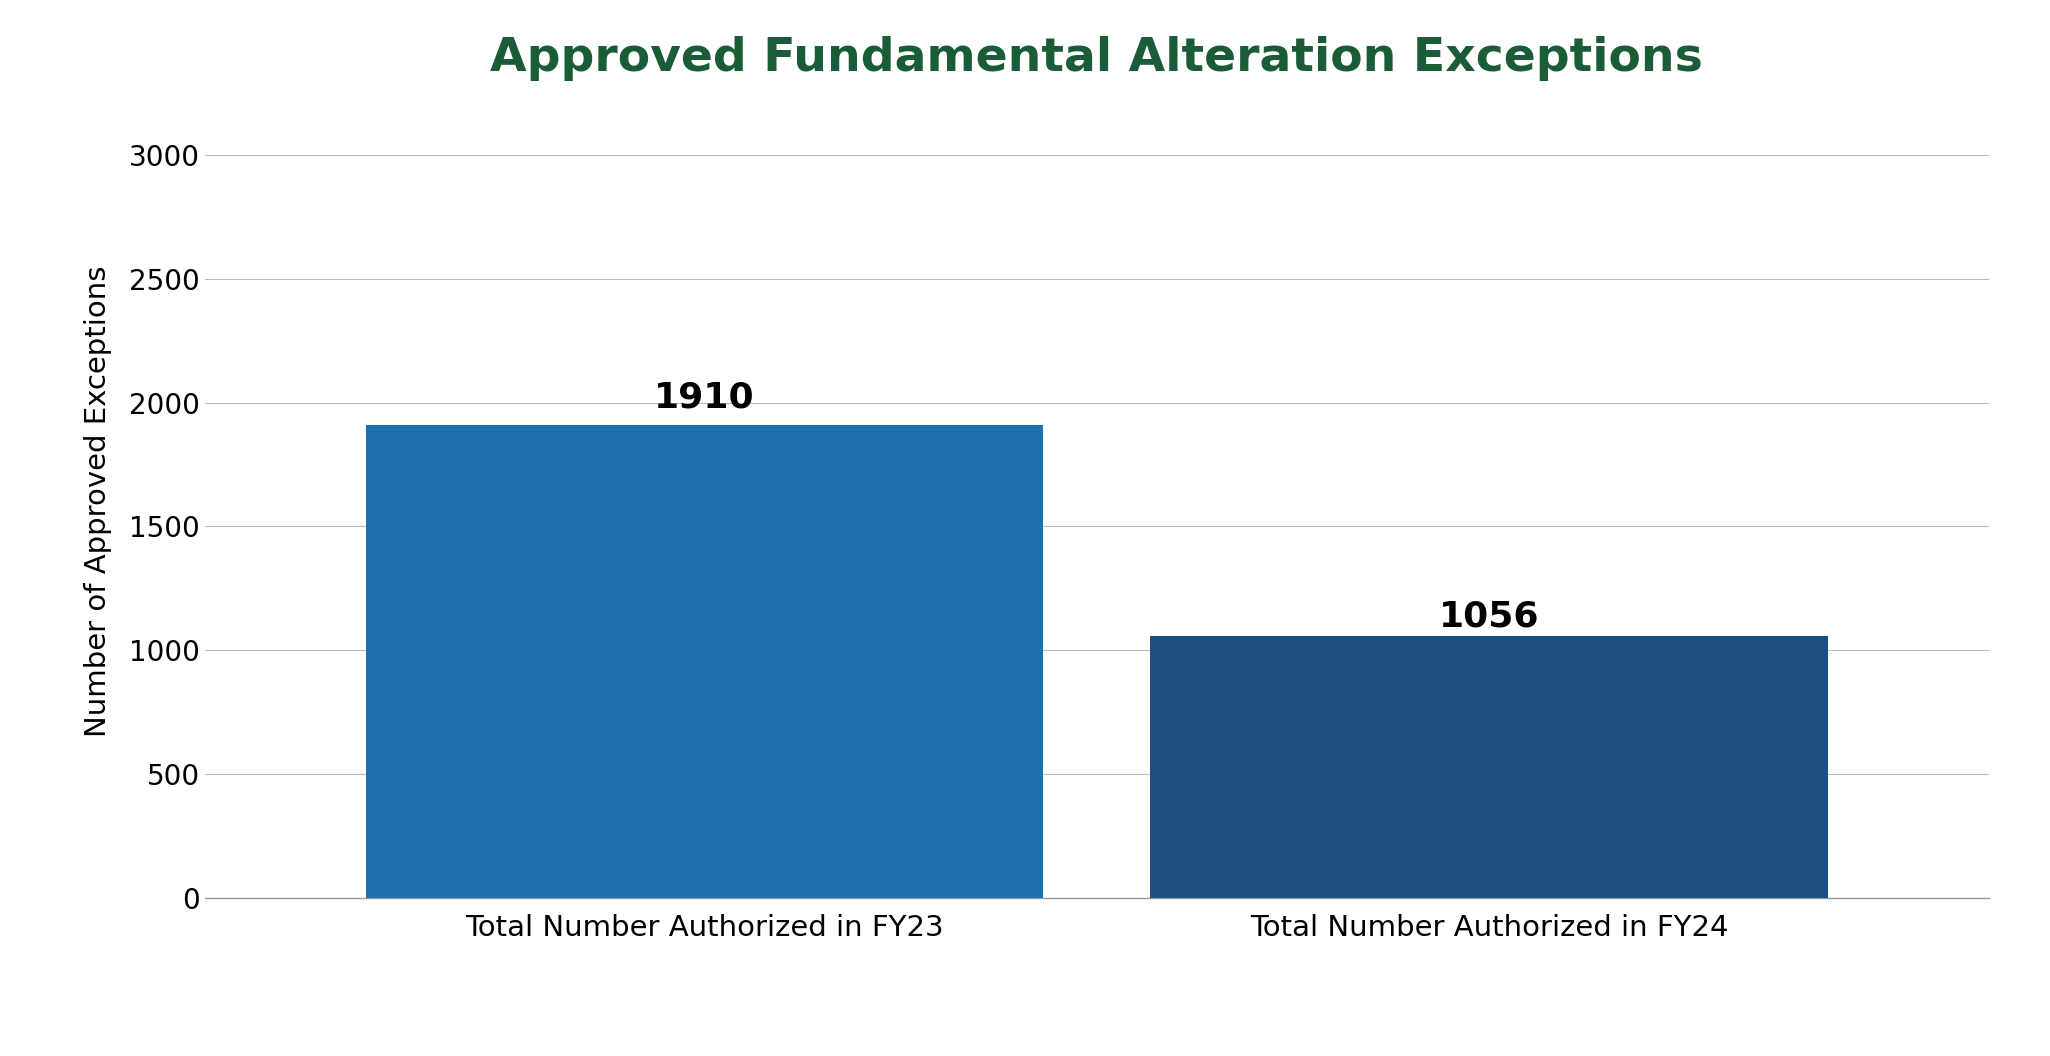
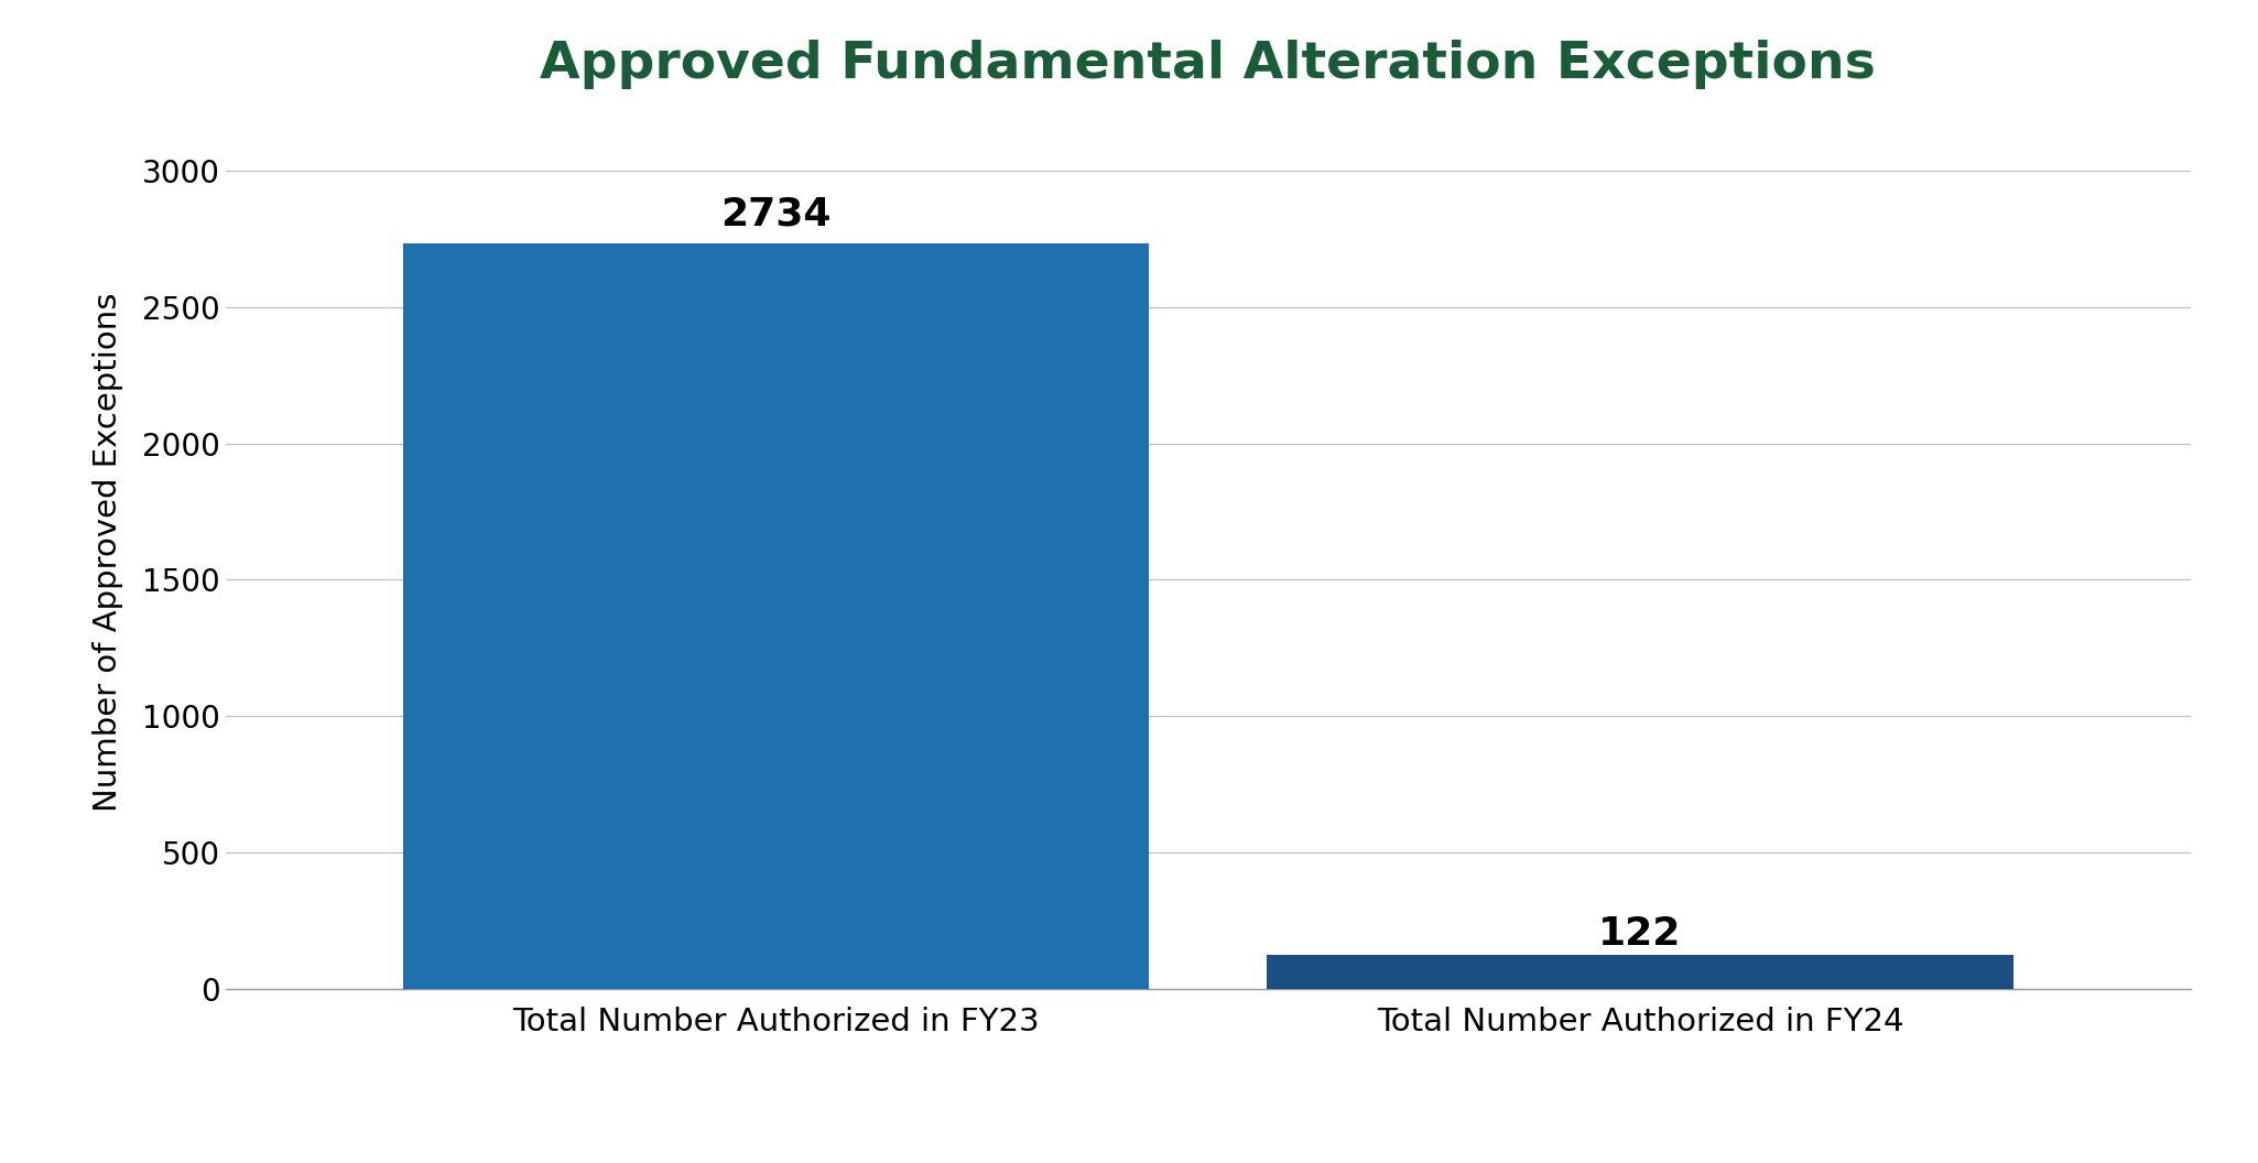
Total Number Authorized in FY23: 1910 -> 2734
Total Number Authorized in FY24: 1056 -> 122
